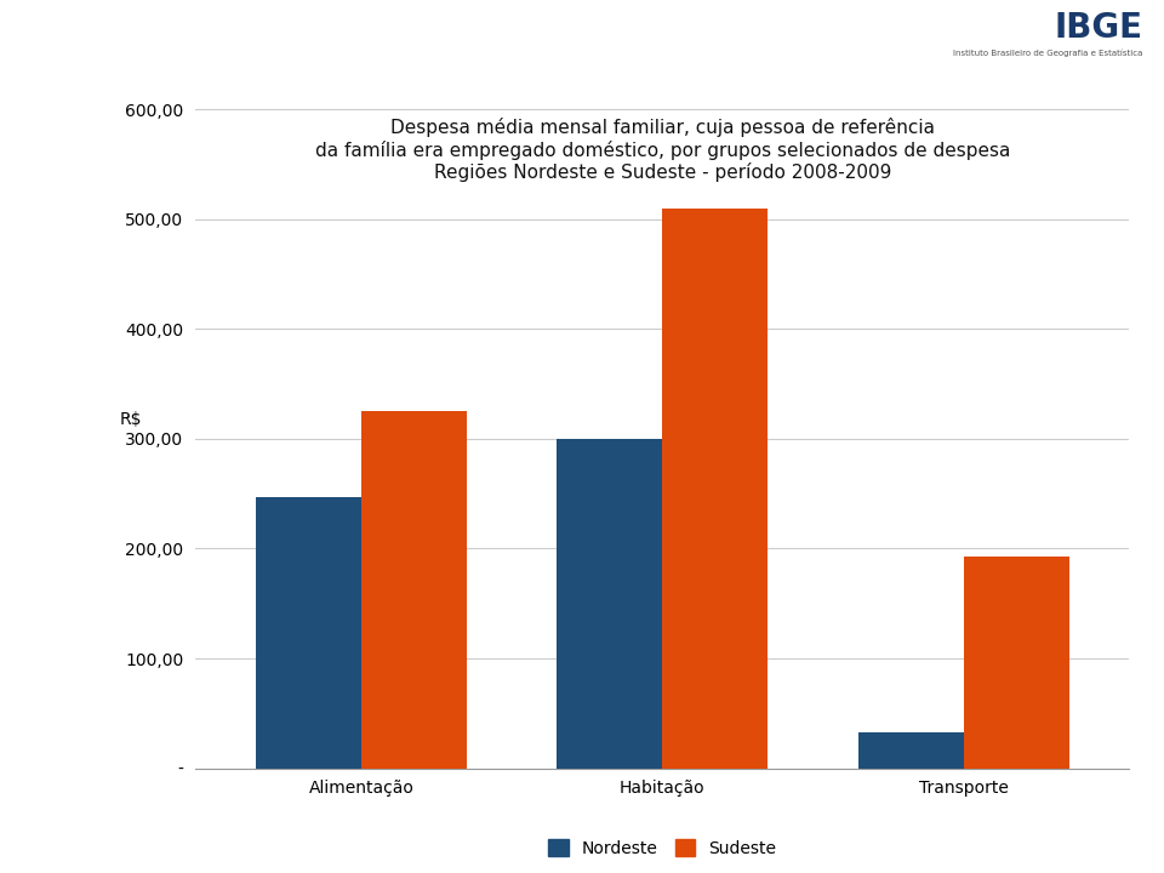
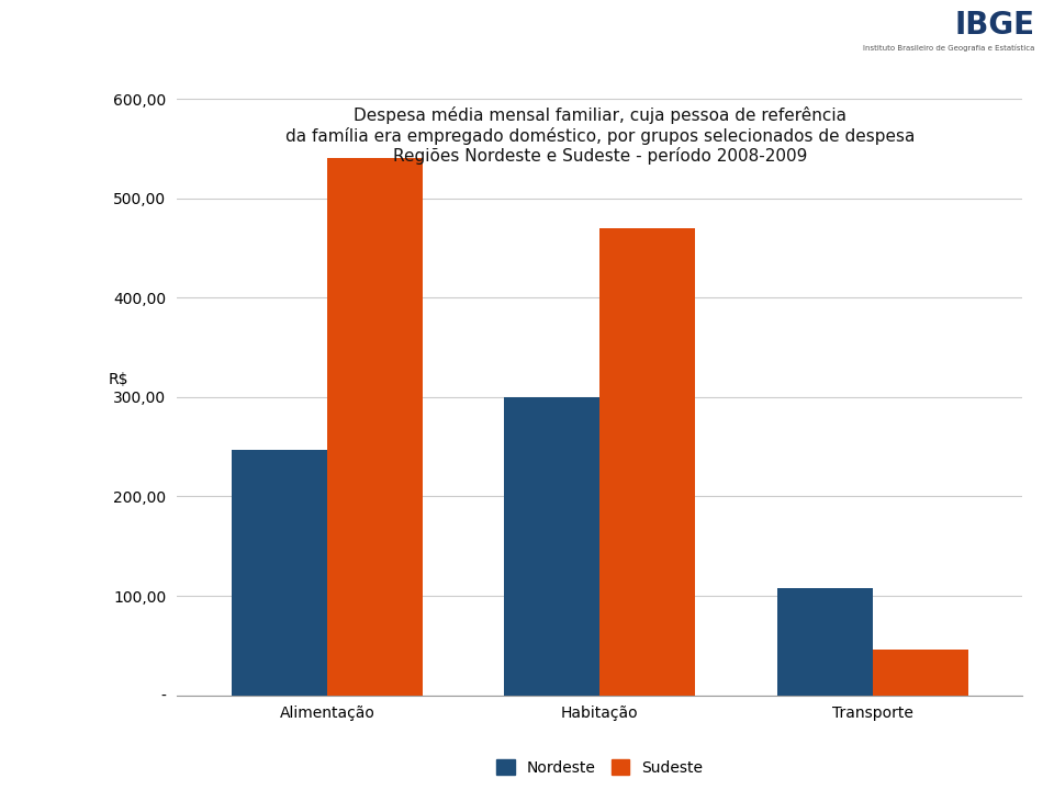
Sudeste/Alimentação: 325 -> 540
Sudeste/Habitação: 510 -> 470
Nordeste/Transporte: 33 -> 108
Sudeste/Transporte: 193 -> 46
